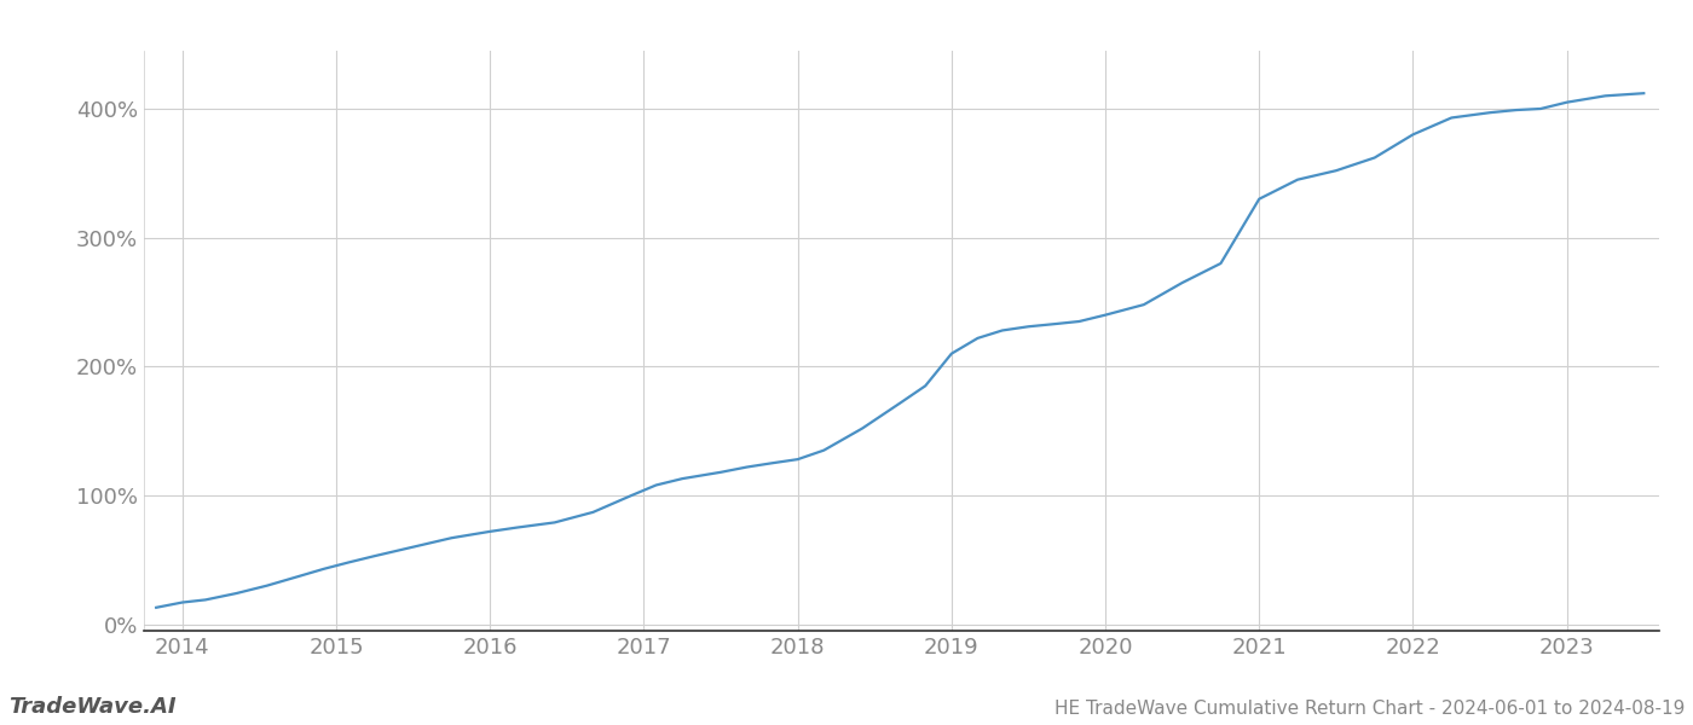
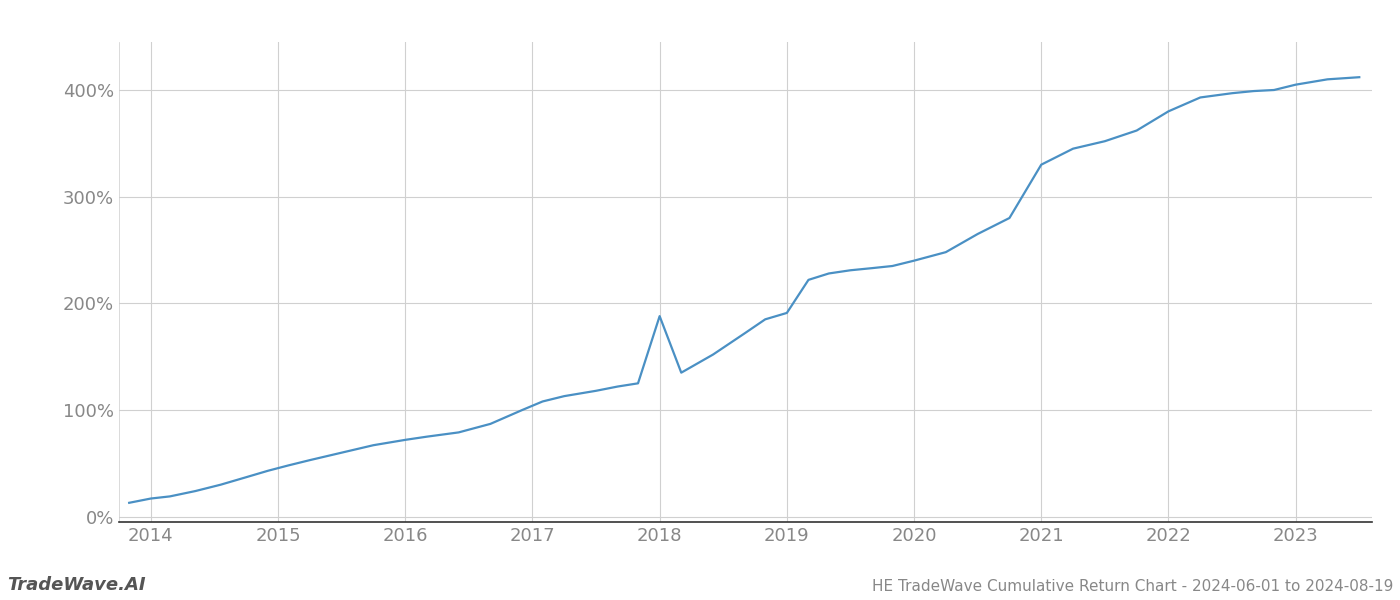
2018: 128% -> 188%
2019: 210% -> 191%
